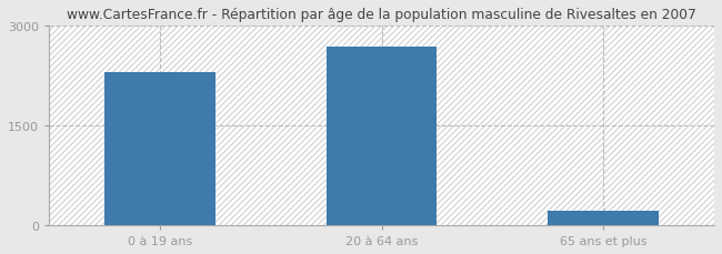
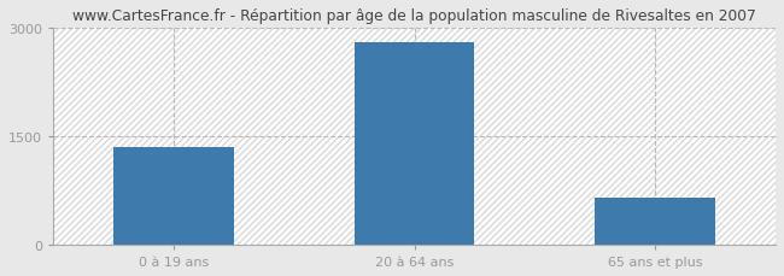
0 à 19 ans: 2300 -> 1350
20 à 64 ans: 2680 -> 2800
65 ans et plus: 220 -> 650
